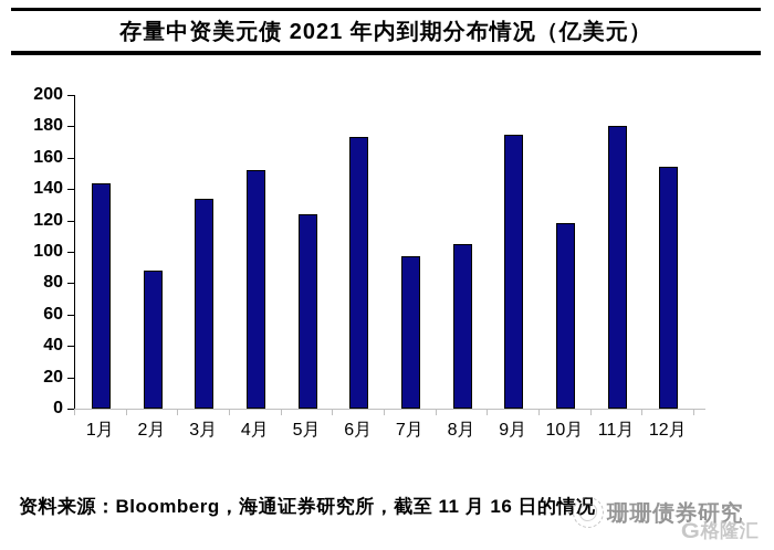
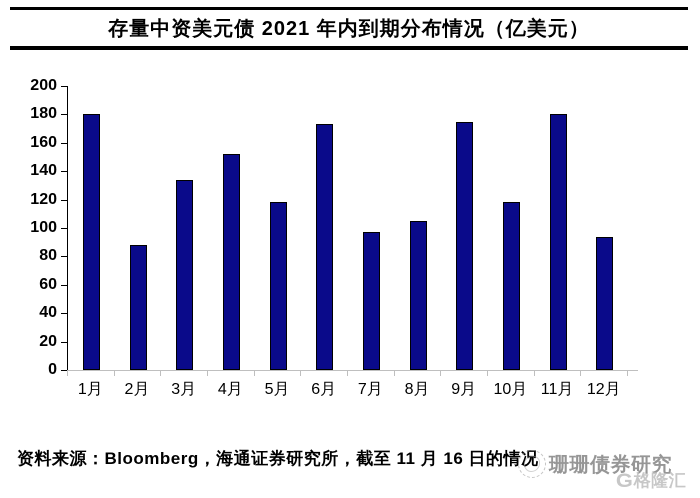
1月: 144 -> 180
5月: 124 -> 118
12月: 154 -> 94
